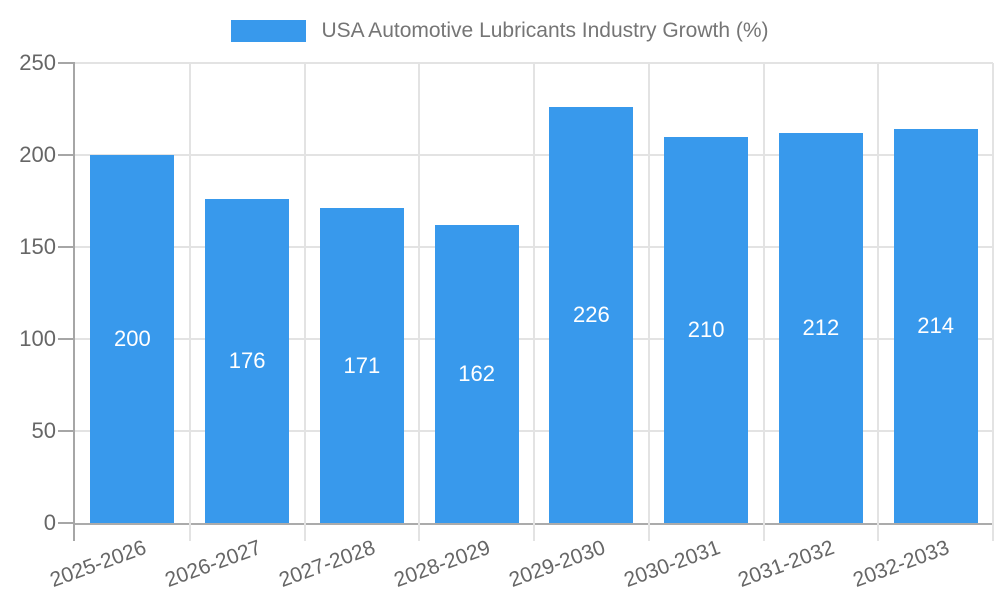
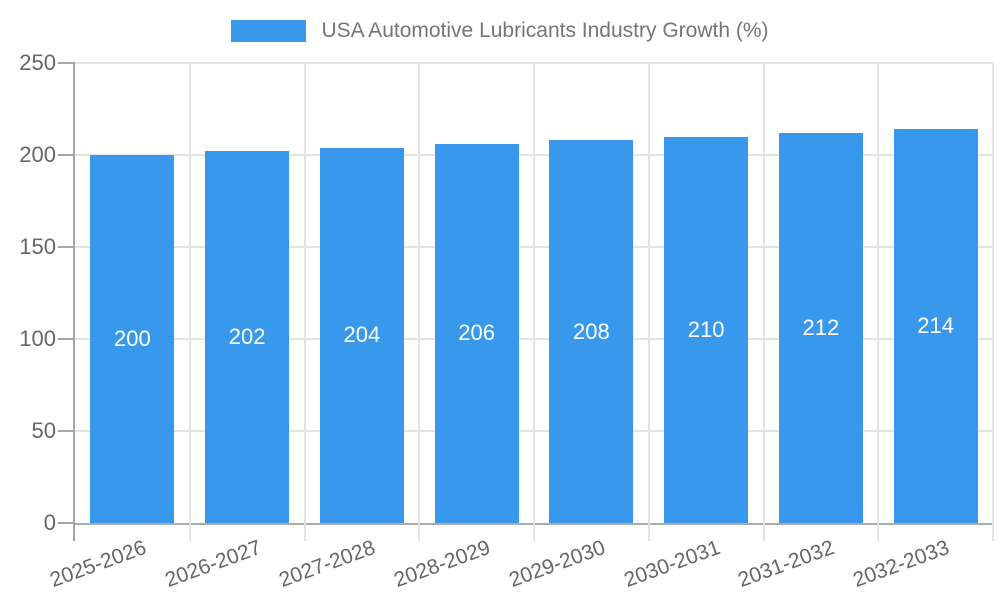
2026-2027: 176 -> 202
2027-2028: 171 -> 204
2028-2029: 162 -> 206
2029-2030: 226 -> 208
